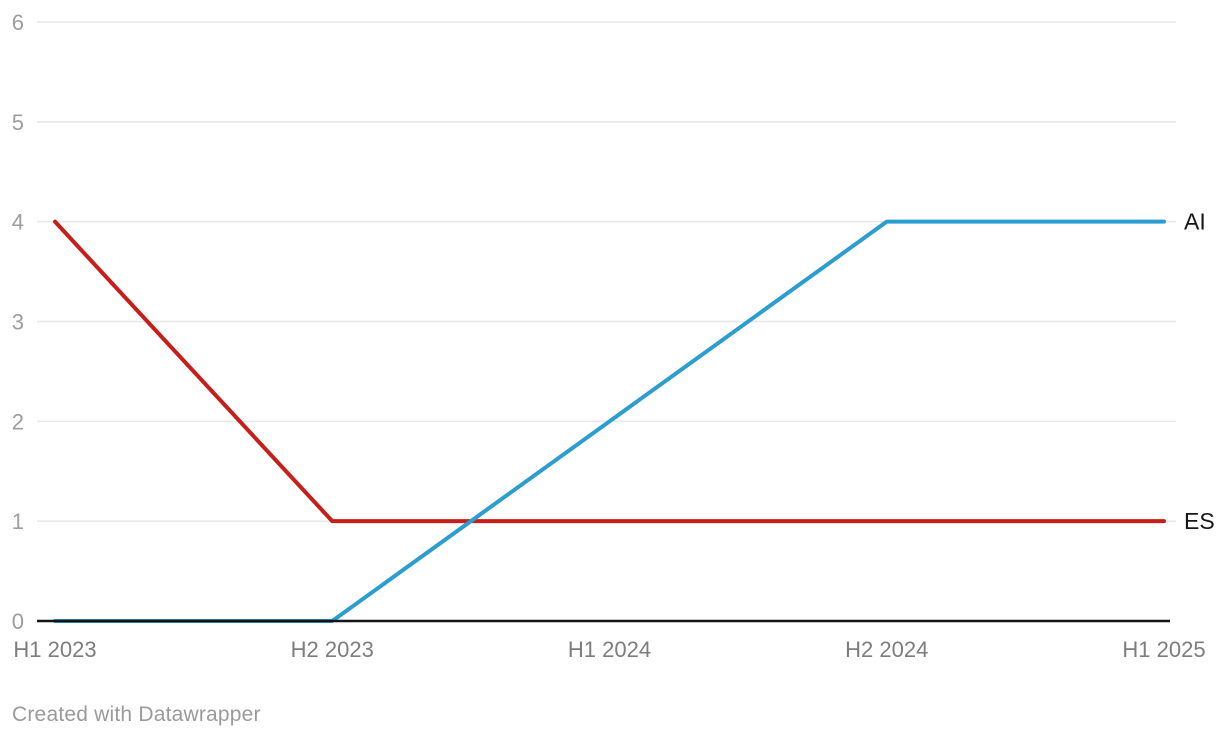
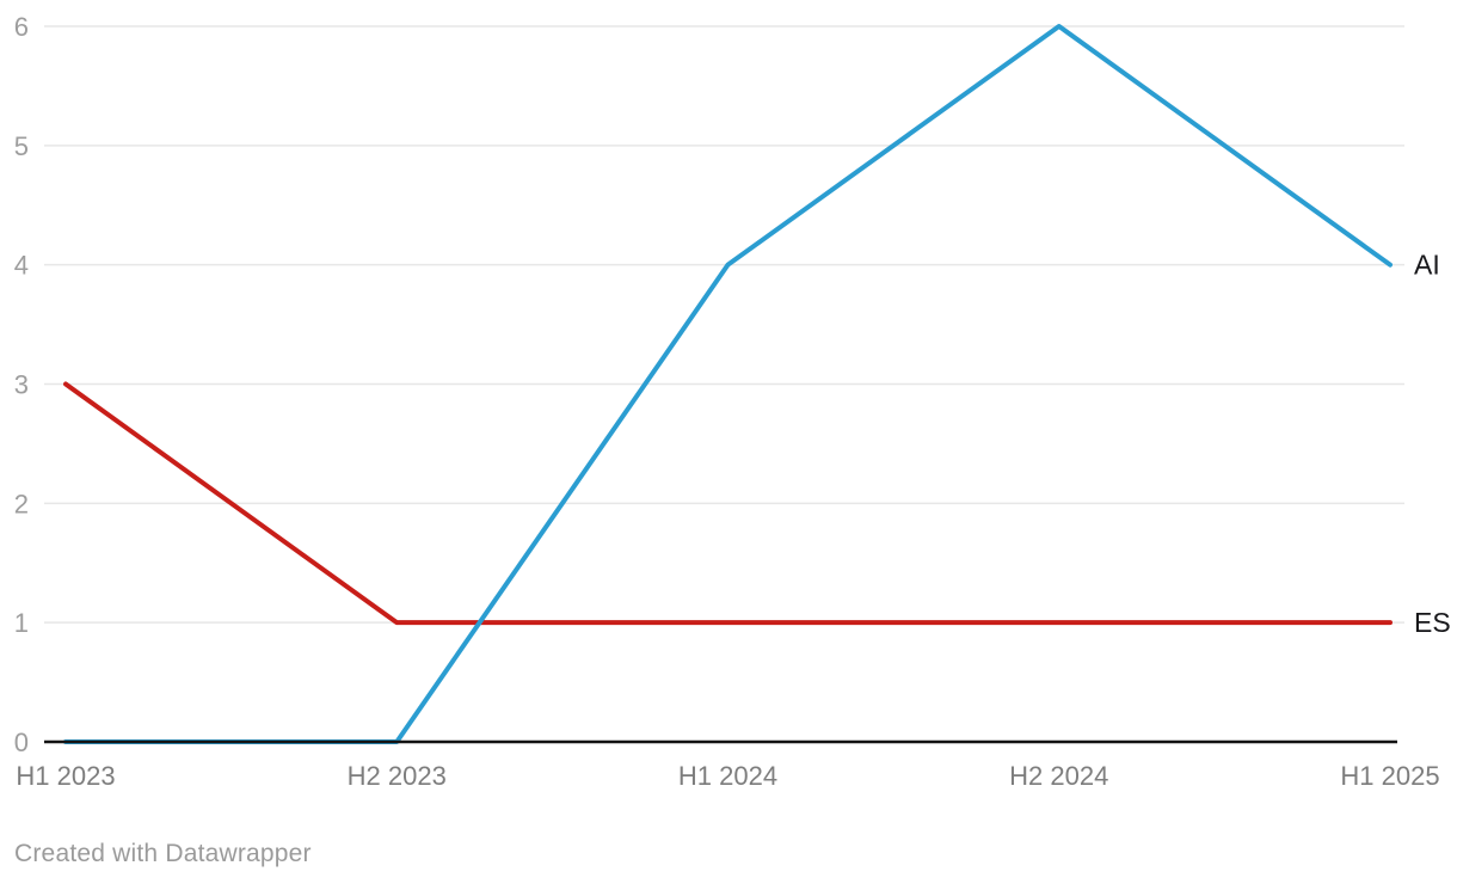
ES/H1 2023: 4 -> 3
AI/H1 2024: 2 -> 4
AI/H2 2024: 4 -> 6
